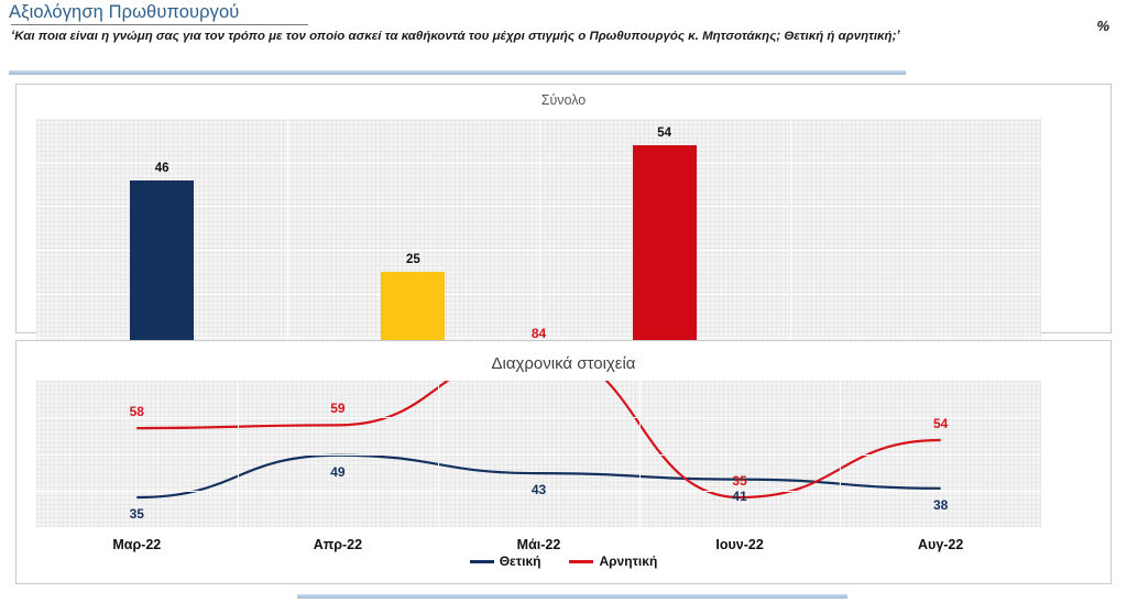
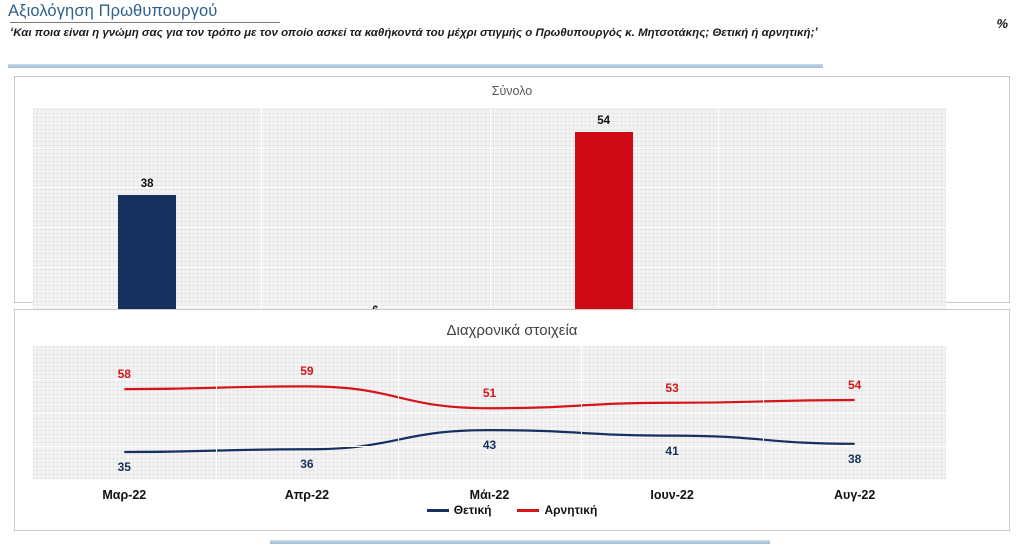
Σύνολο/Θετική: 46 -> 38
Σύνολο/Ούτε-ούτε (αυθ.): 25 -> 6
Διαχρονικά στοιχεία/Θετική/Απρ-22: 49 -> 36
Διαχρονικά στοιχεία/Αρνητική/Μάι-22: 84 -> 51
Διαχρονικά στοιχεία/Αρνητική/Ιουν-22: 35 -> 53
